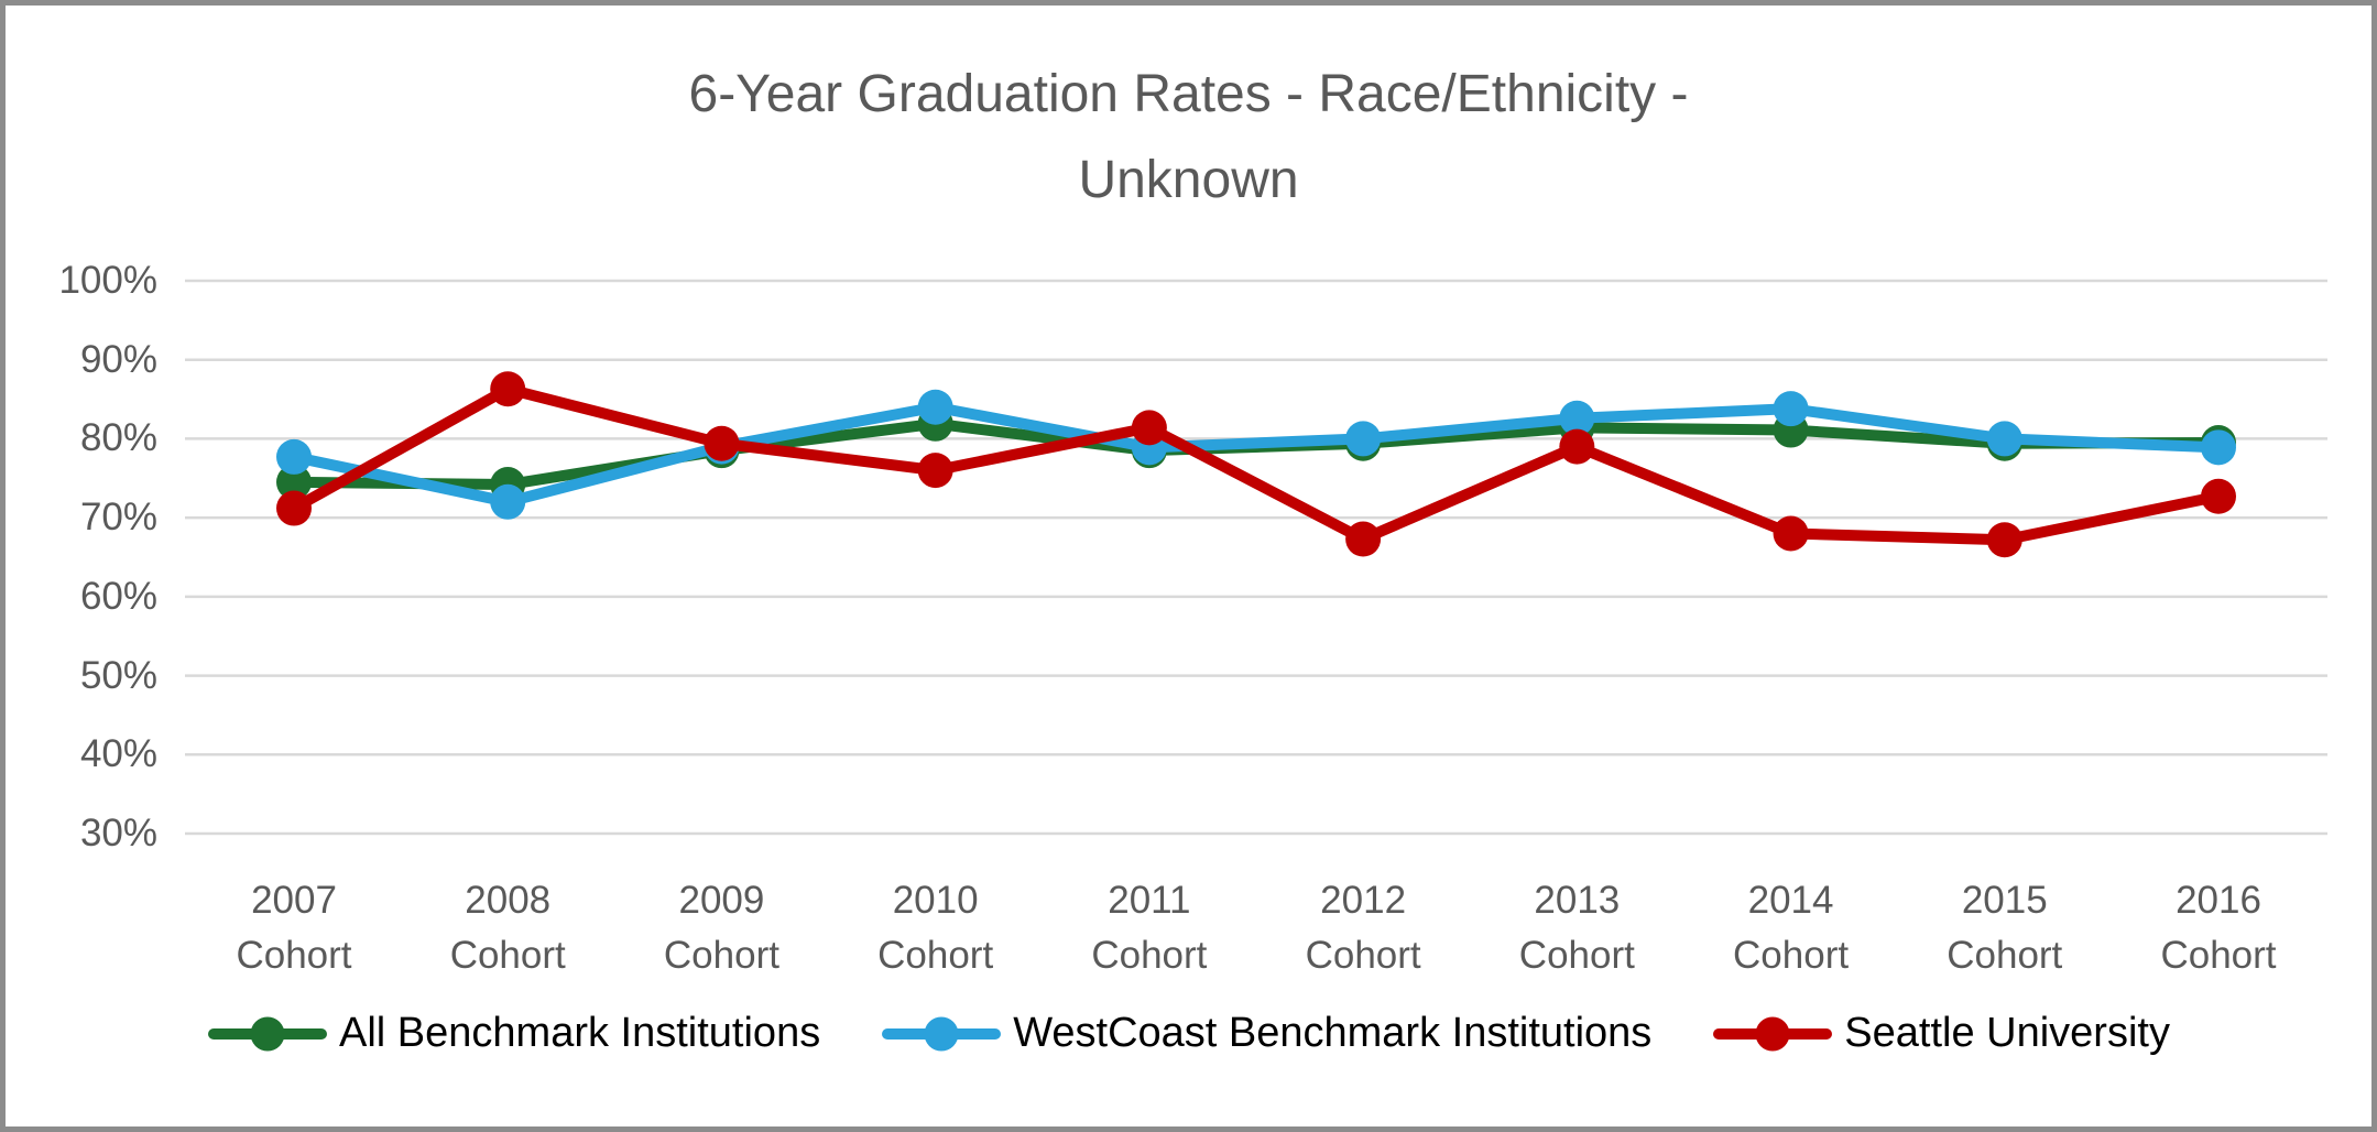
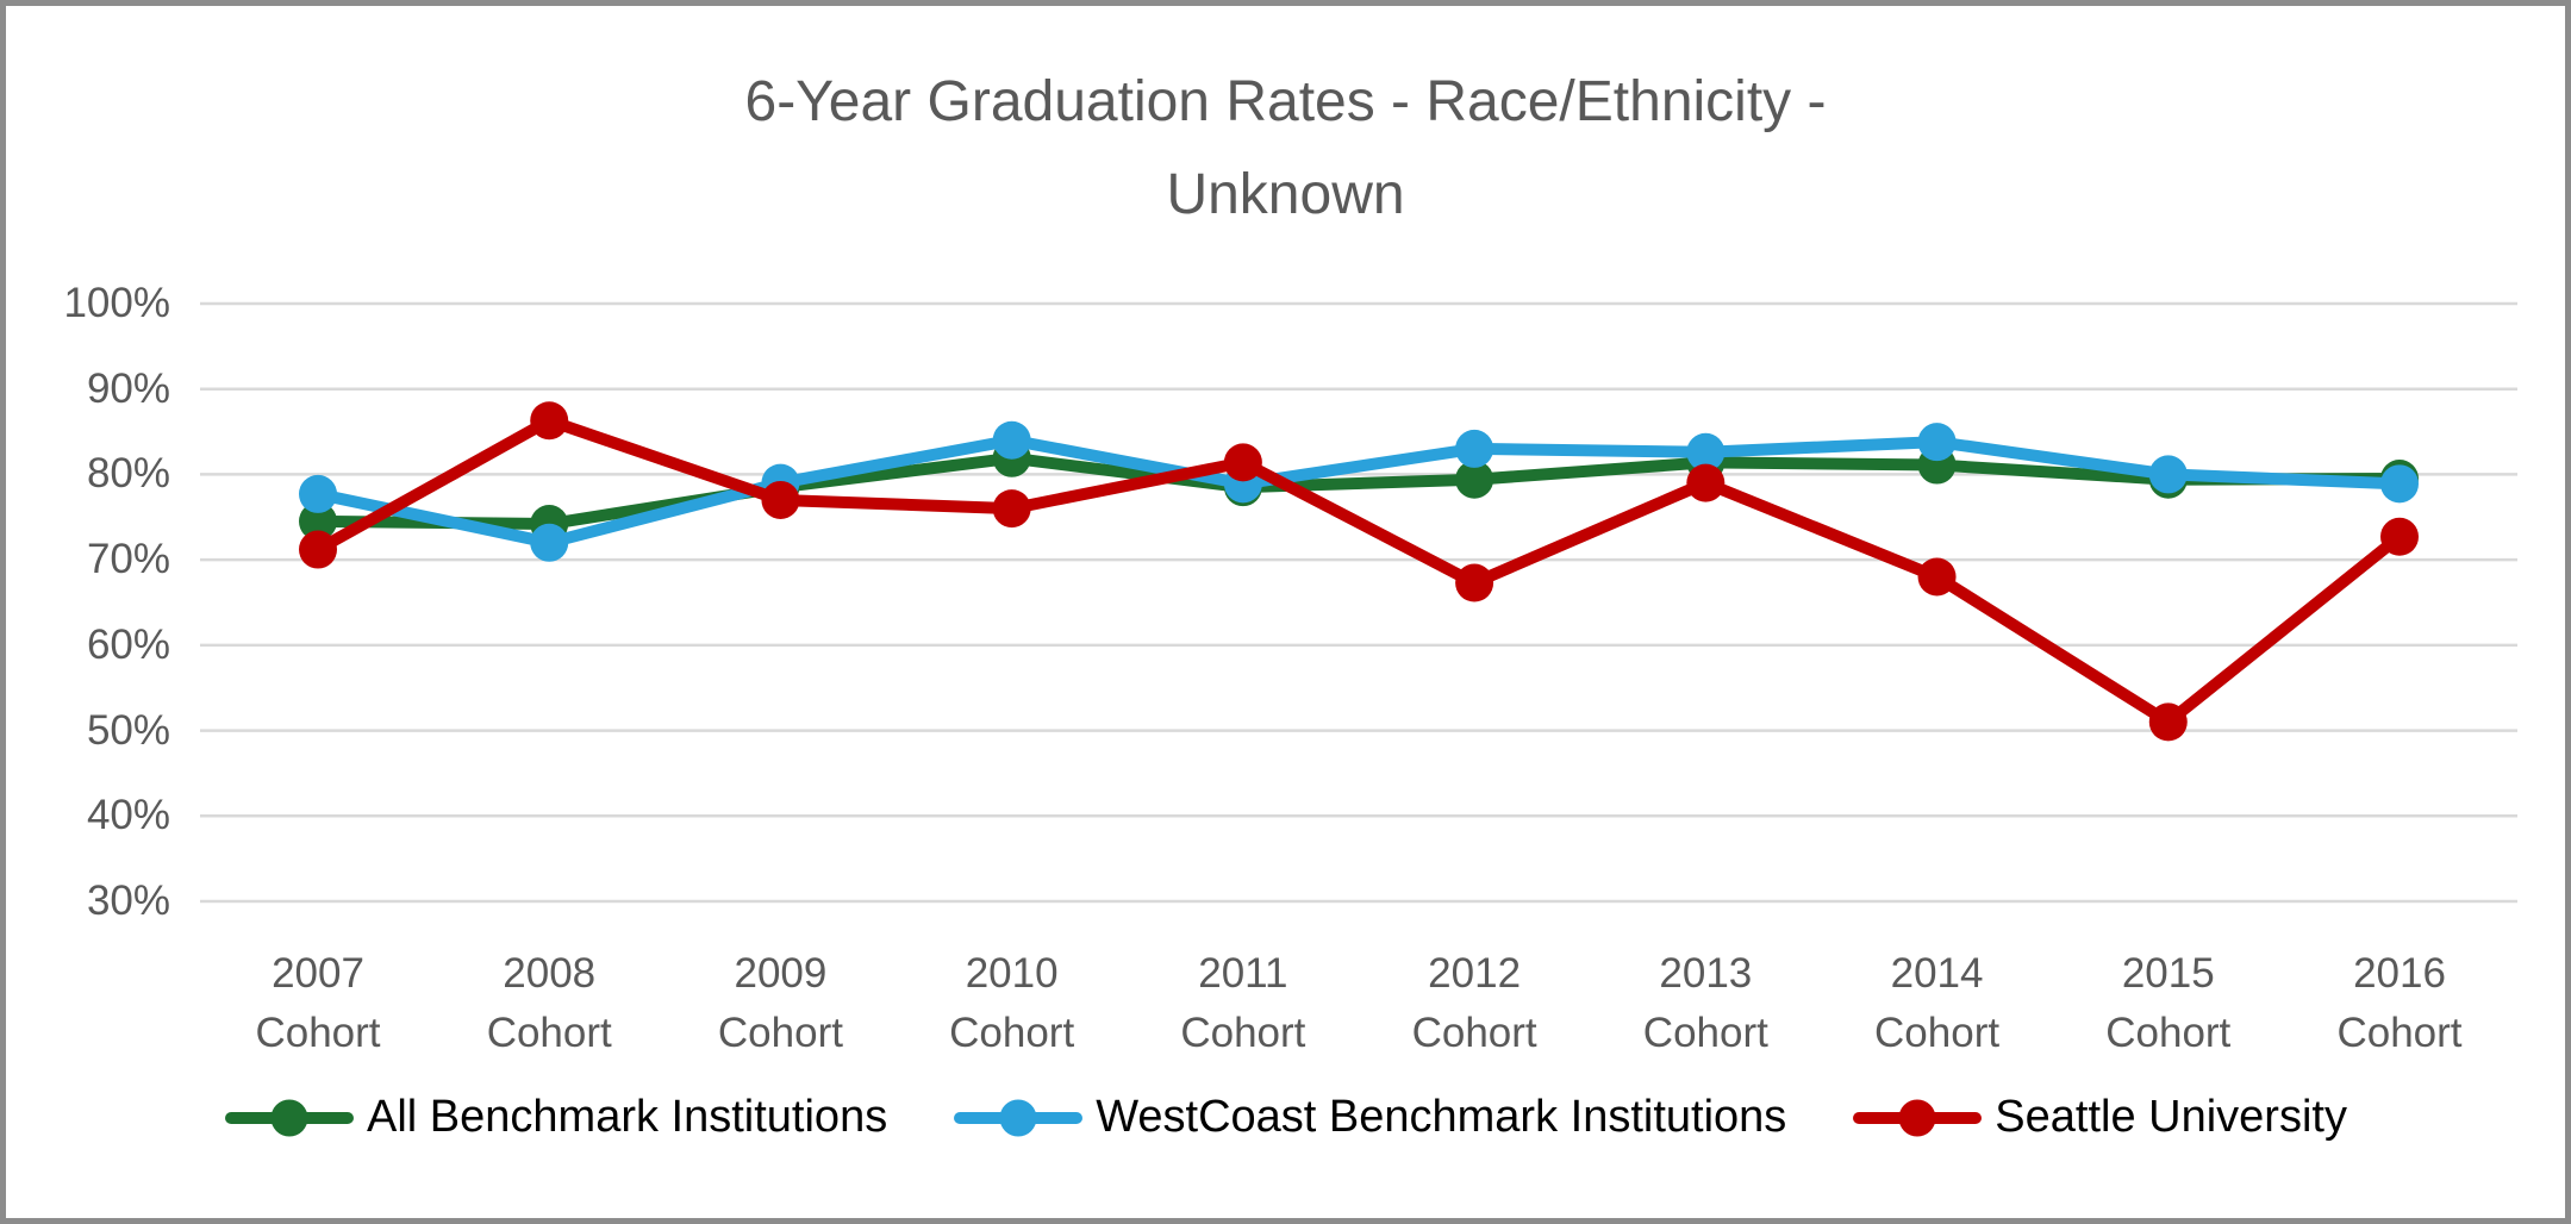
Seattle University/2009 Cohort: 79% -> 77%
WestCoast Benchmark Institutions/2012 Cohort: 80% -> 83%
Seattle University/2015 Cohort: 67% -> 51%
